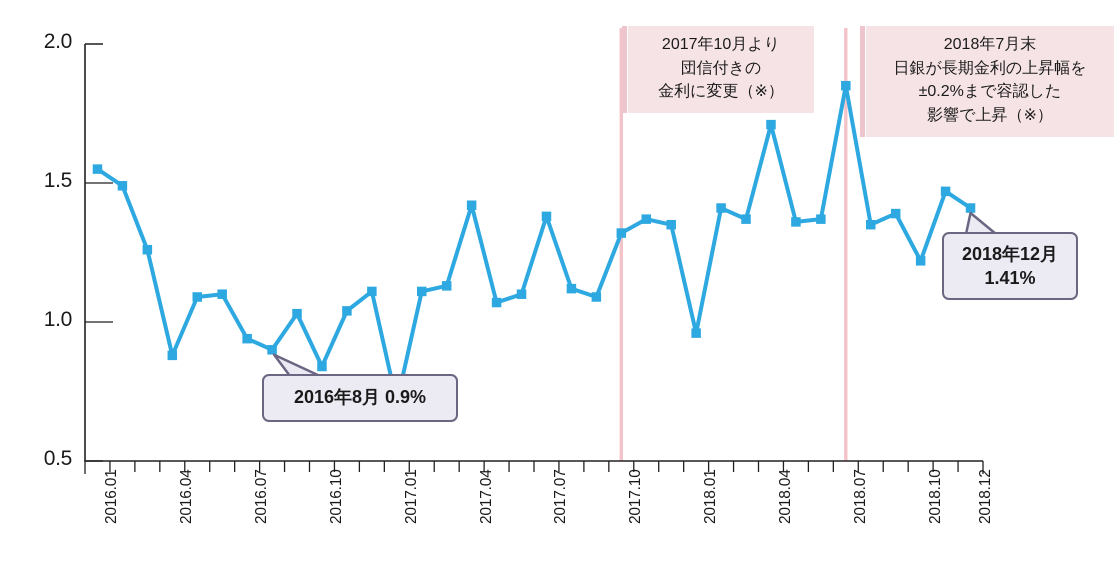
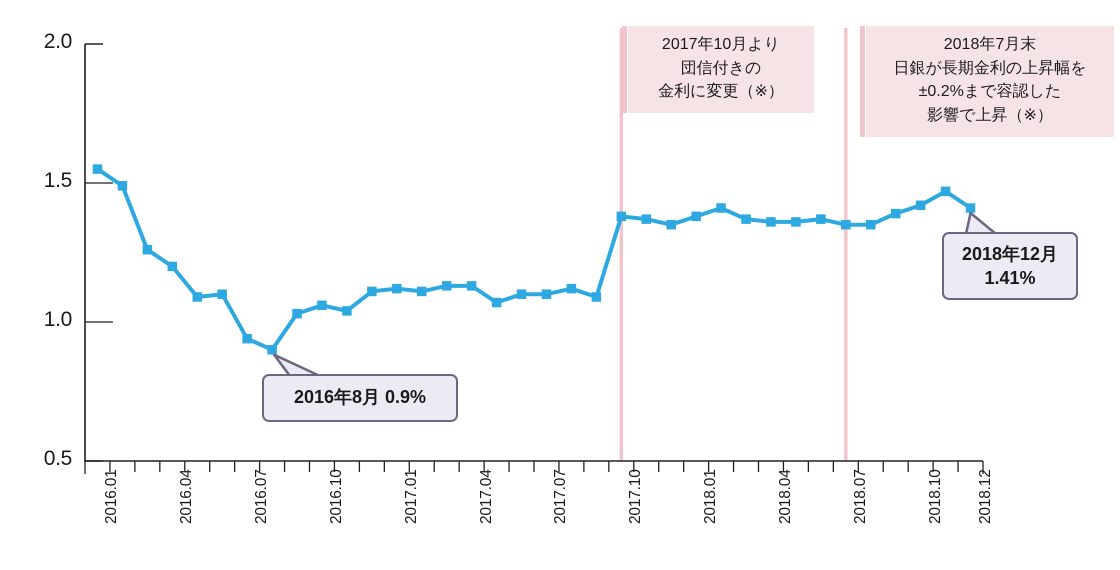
2016.04: 0.88 -> 1.20
2016.10: 0.84 -> 1.06
2017.01: 0.71 -> 1.12
2017.04: 1.42 -> 1.13
2017.07: 1.38 -> 1.10
2017.10: 1.32 -> 1.38
2018.01: 0.96 -> 1.38
2018.04: 1.71 -> 1.36
2018.07: 1.85 -> 1.35
2018.10: 1.22 -> 1.42
